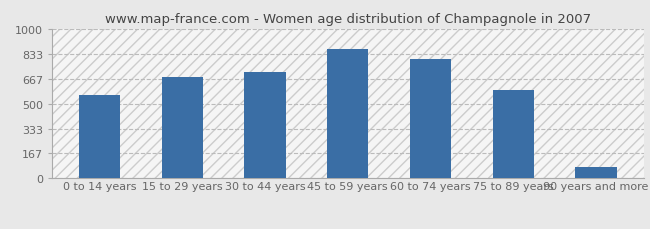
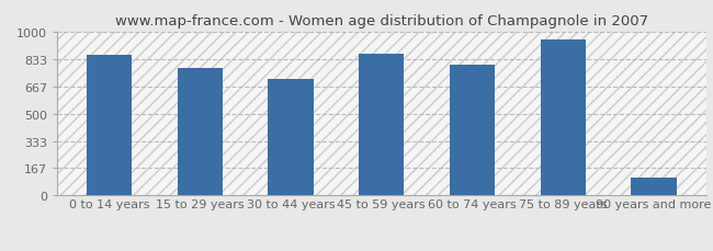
0 to 14 years: 560 -> 860
15 to 29 years: 680 -> 780
75 to 89 years: 590 -> 950
90 years and more: 80 -> 110
